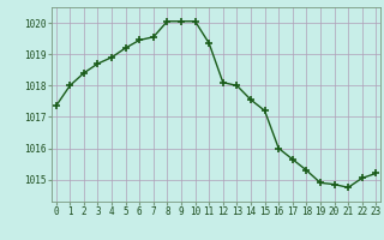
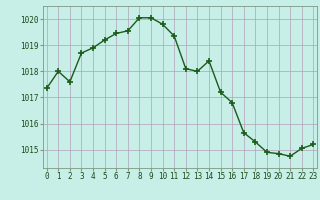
2: 1018.40 -> 1017.60
10: 1020.05 -> 1019.80
14: 1017.55 -> 1018.40
16: 1016.00 -> 1016.80
